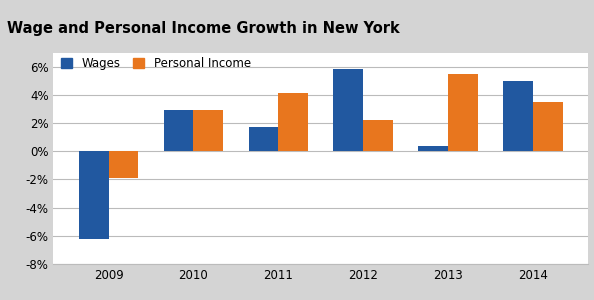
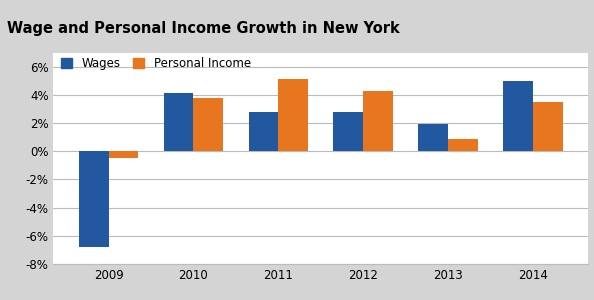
Wages/2009: -6.2% -> -6.8%
Personal Income/2009: -1.9% -> -0.5%
Wages/2010: 2.9% -> 4.1%
Personal Income/2010: 2.9% -> 3.8%
Wages/2011: 1.7% -> 2.8%
Personal Income/2011: 4.1% -> 5.1%
Wages/2012: 5.8% -> 2.8%
Personal Income/2012: 2.2% -> 4.3%
Wages/2013: 0.4% -> 1.9%
Personal Income/2013: 5.5% -> 0.9%
